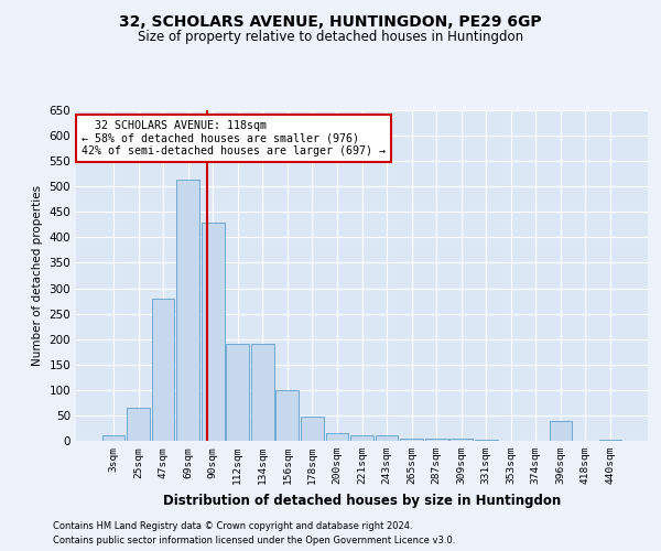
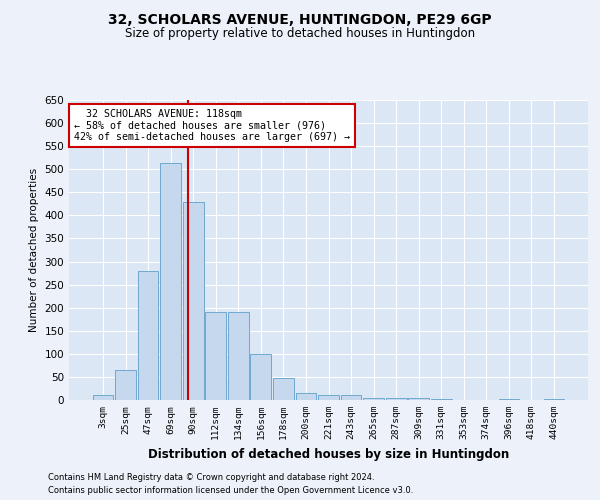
396sqm: 40 -> 3
